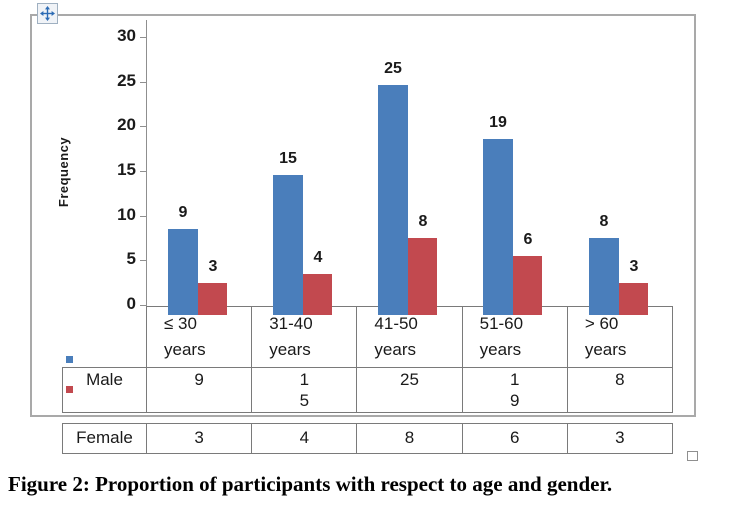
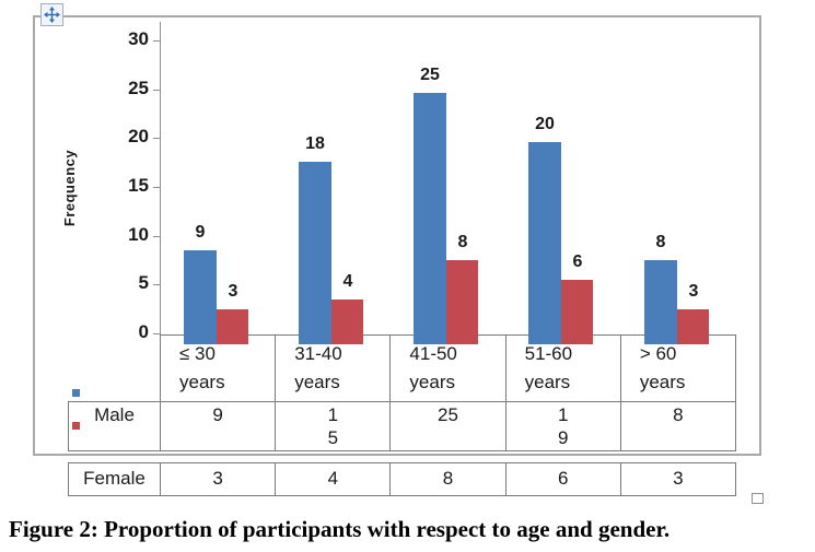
Male/31-40 years: 15 -> 18
Male/51-60 years: 19 -> 20
